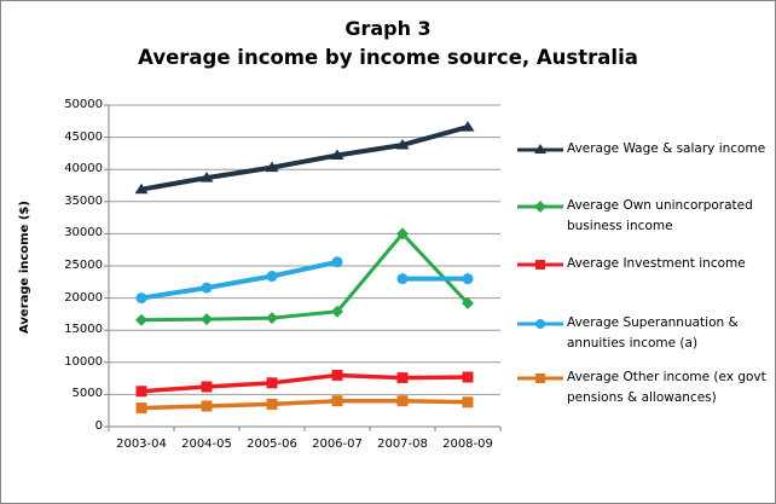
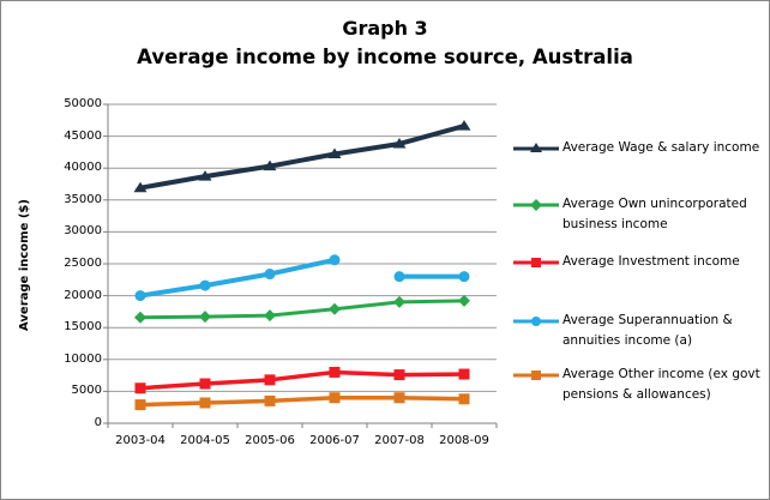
Average Own unincorporated business income/2007-08: 30000 -> 19000
